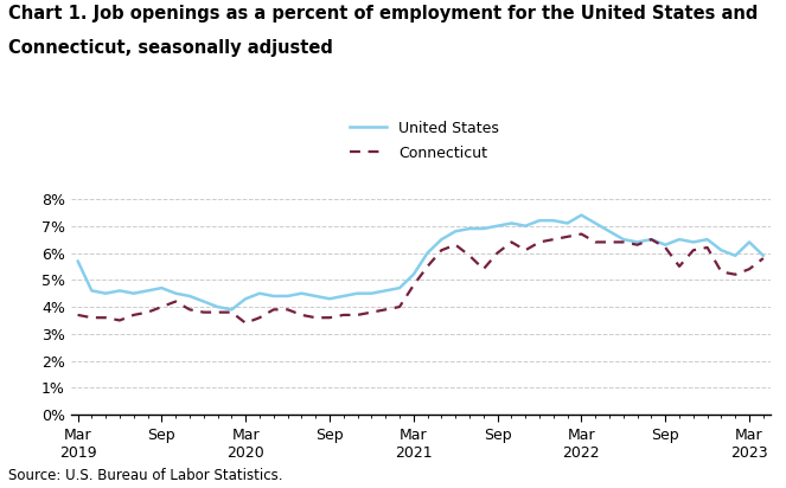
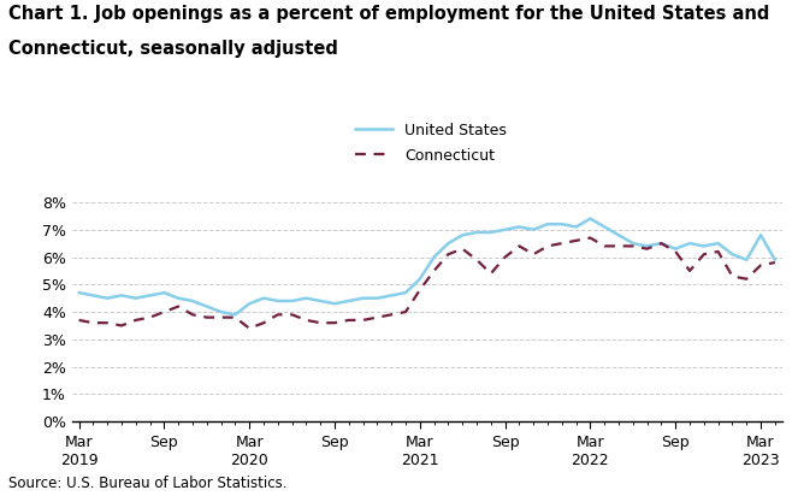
United States/Mar 2019: 5.7% -> 4.7%
United States/Mar 2023: 6.4% -> 6.8%
Connecticut/Mar 2023: 5.4% -> 5.7%
